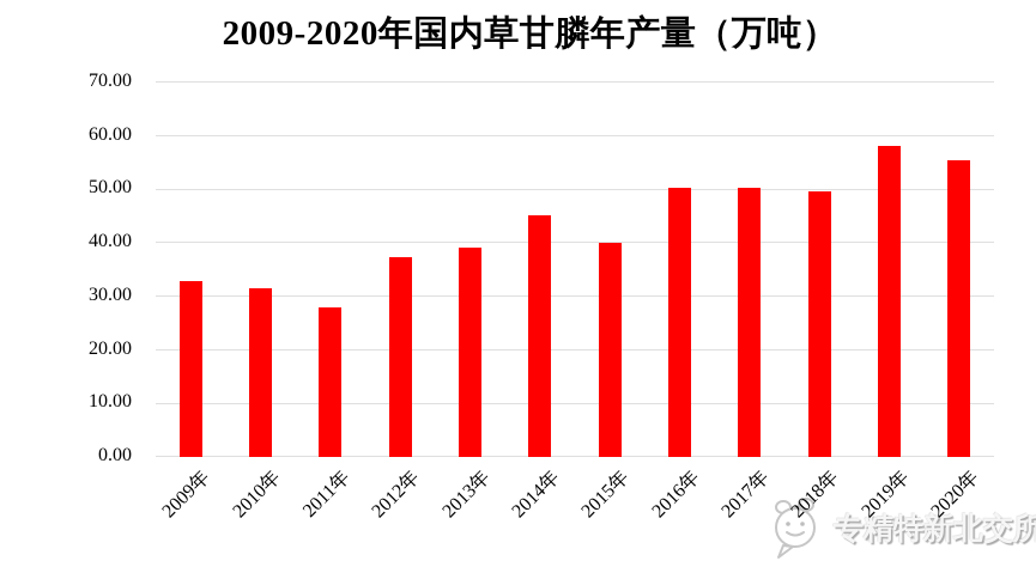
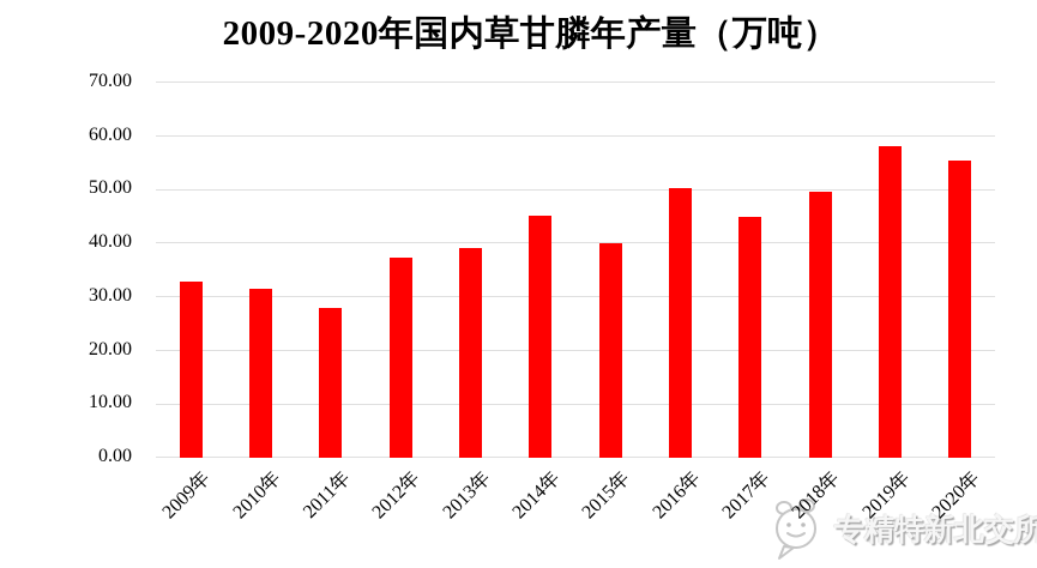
2017年: 50 -> 45
